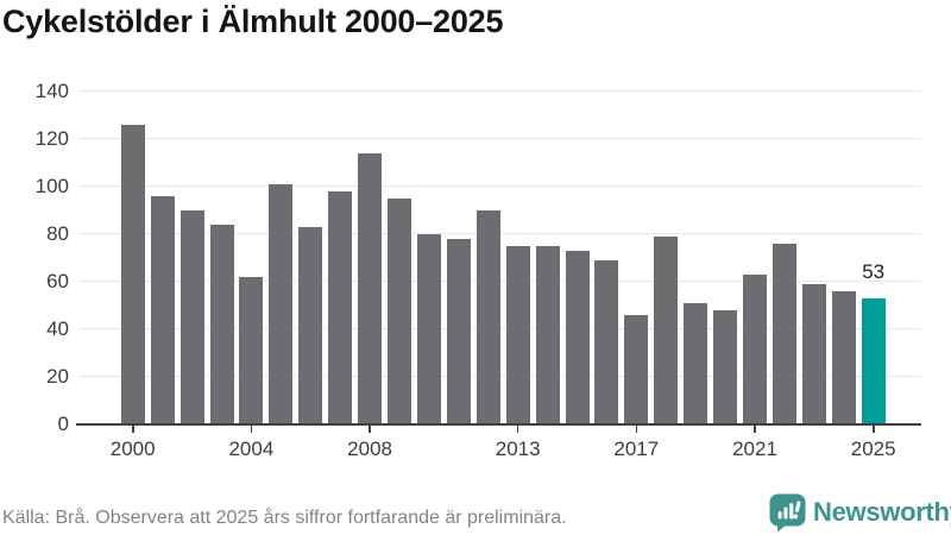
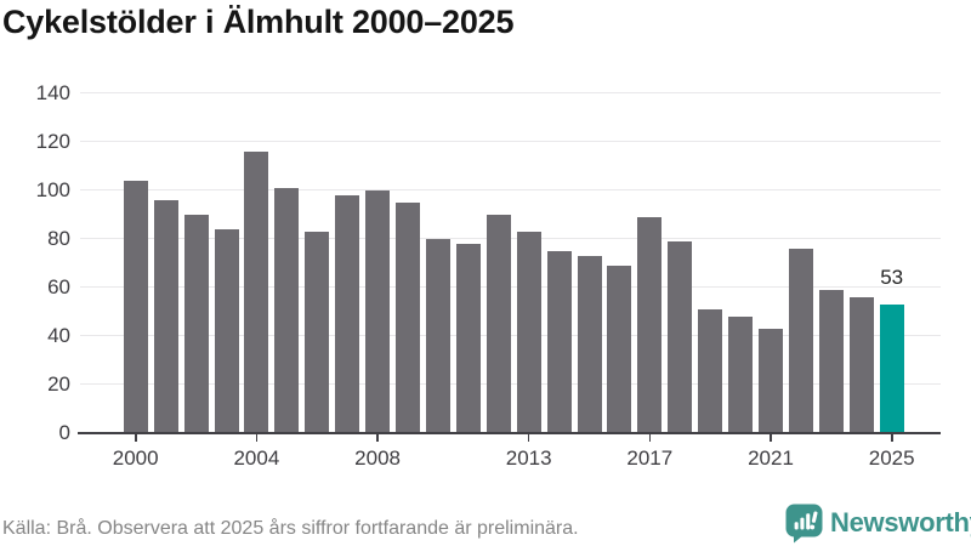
2000: 126 -> 104
2004: 62 -> 116
2008: 114 -> 100
2013: 75 -> 83
2017: 46 -> 89
2021: 63 -> 43
